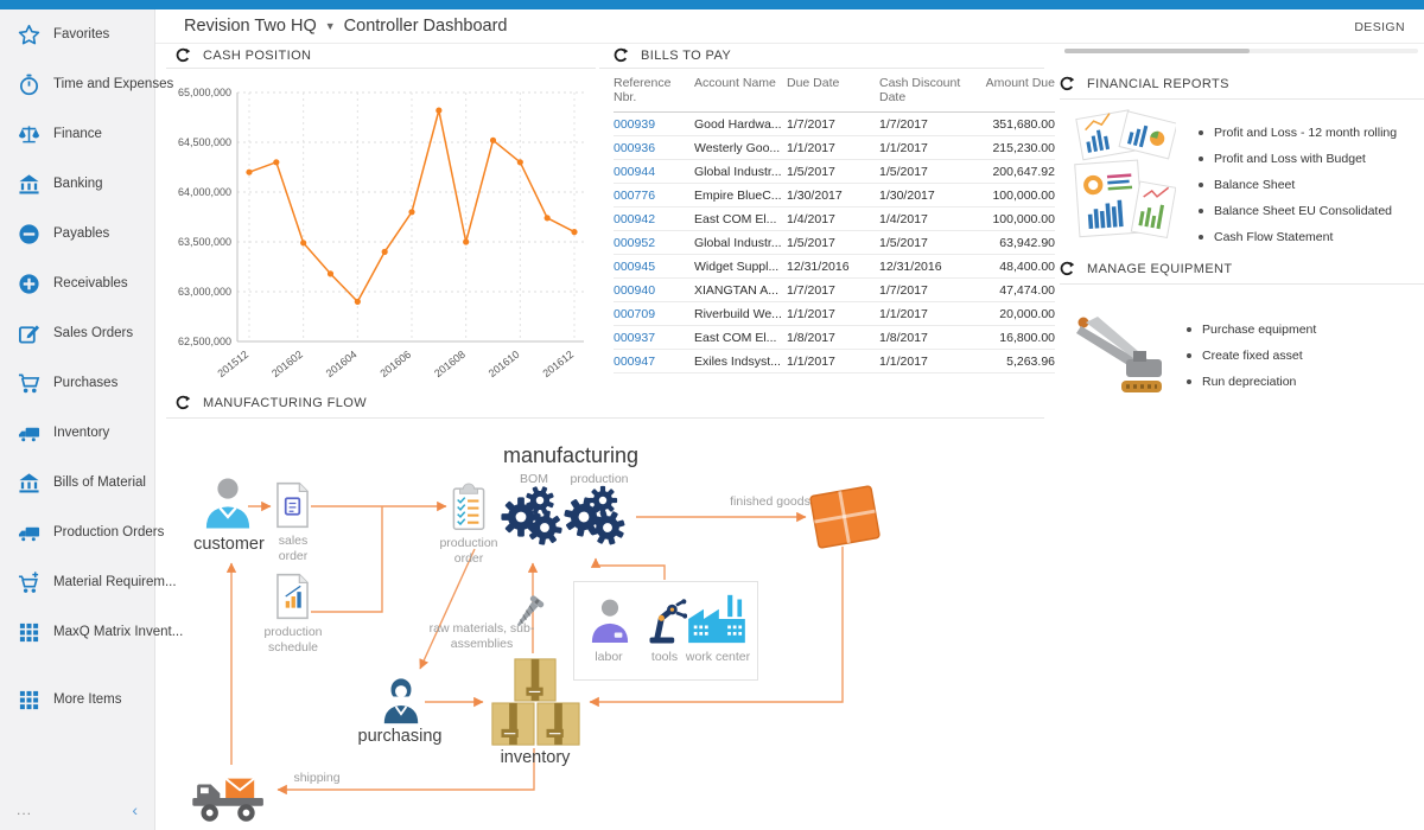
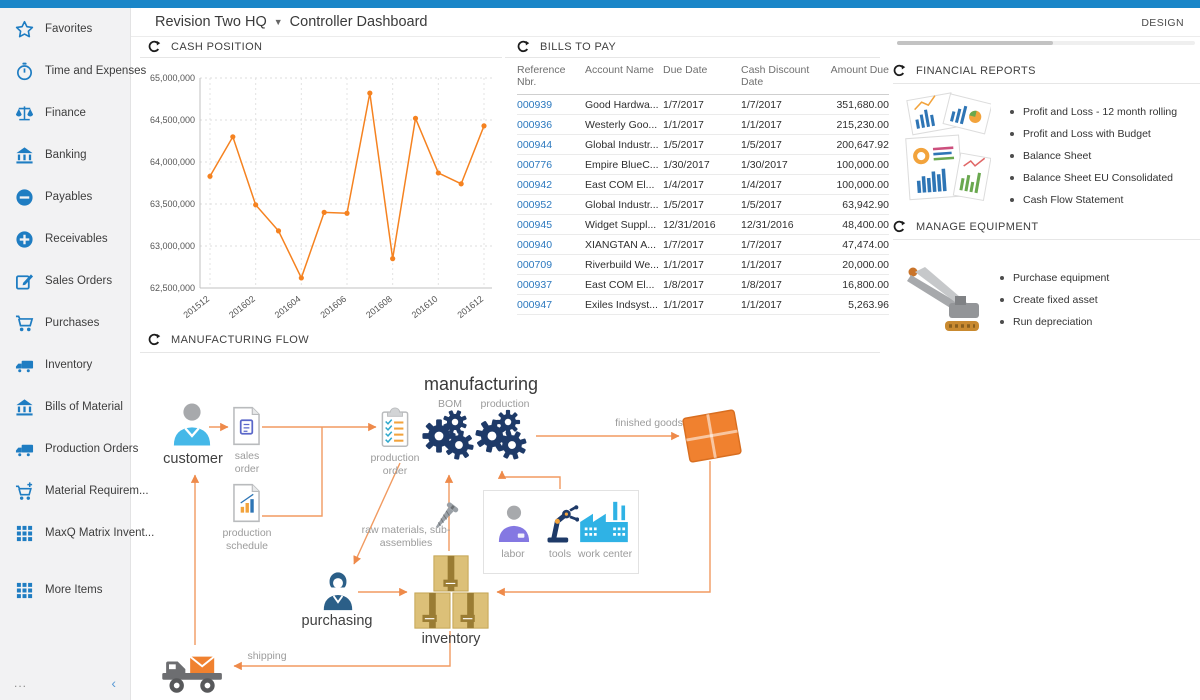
201512: 64200000 -> 63800000
201604: 62900000 -> 62600000
201606: 63800000 -> 63400000
201608: 63500000 -> 62800000
201610: 64300000 -> 63900000
201612: 63600000 -> 64400000
